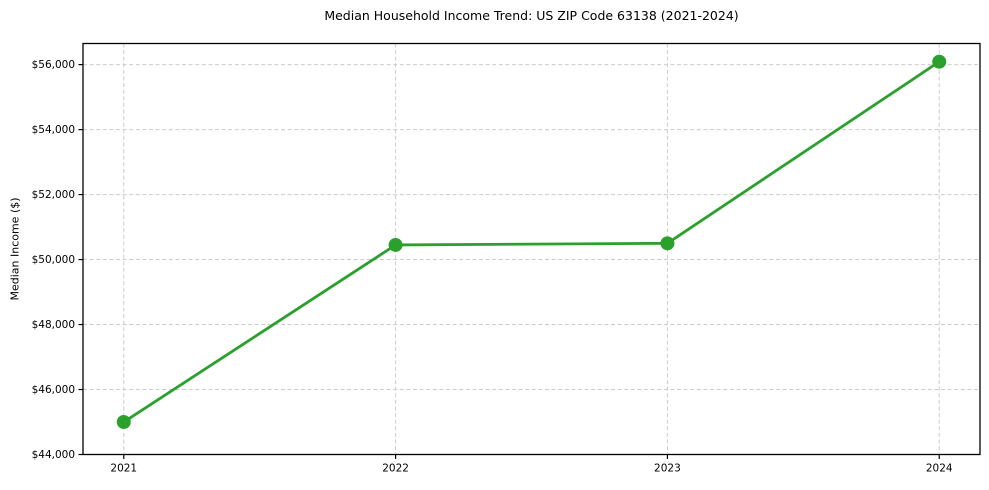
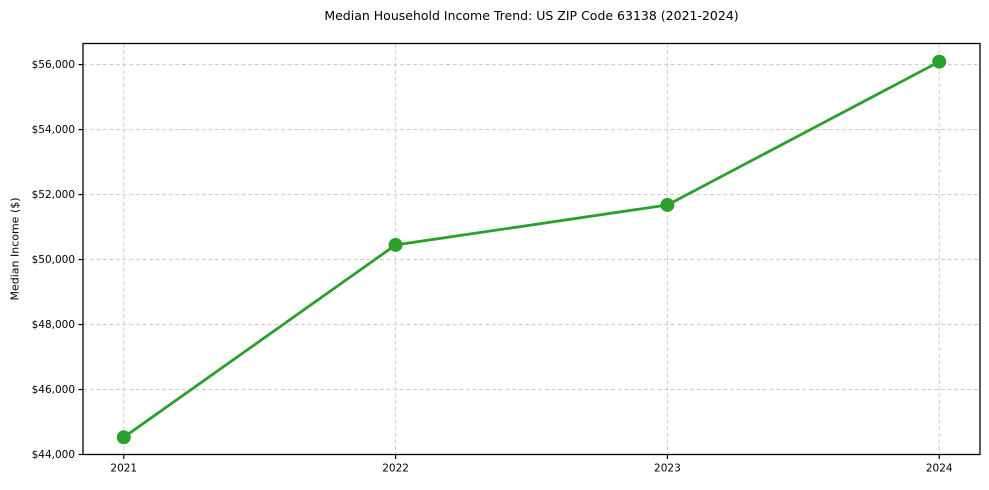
2021: $45000 -> $44500
2023: $50500 -> $51700
